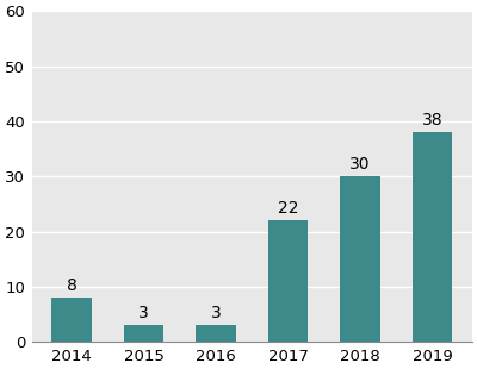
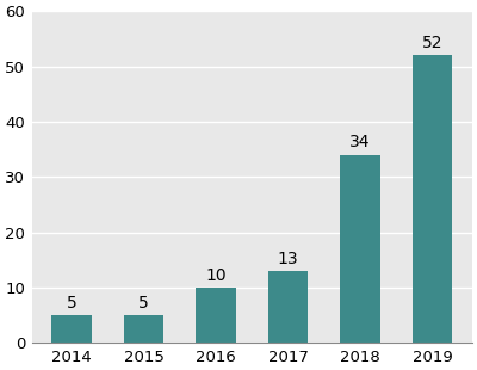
2014: 8 -> 5
2015: 3 -> 5
2016: 3 -> 10
2017: 22 -> 13
2018: 30 -> 34
2019: 38 -> 52
